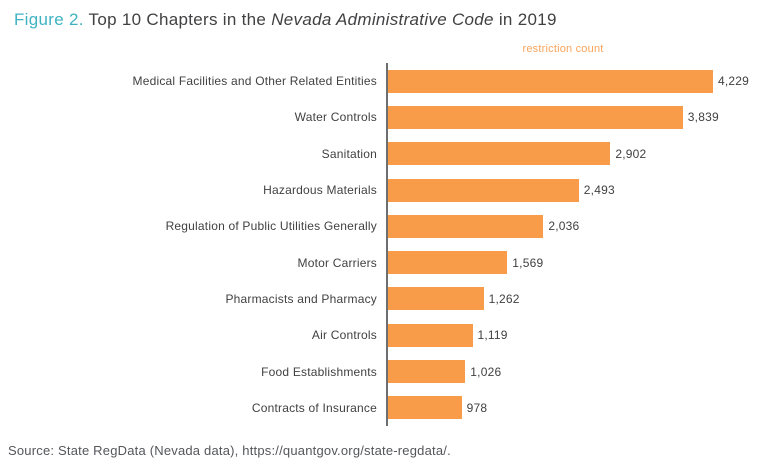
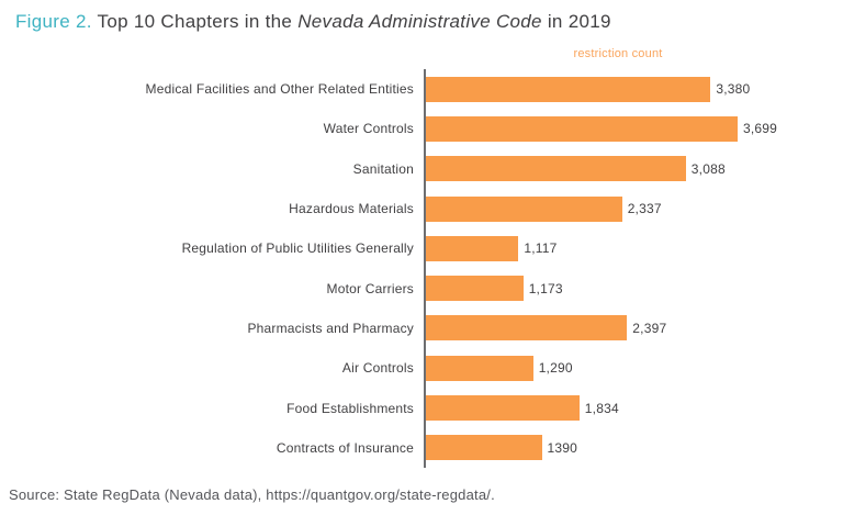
Medical Facilities and Other Related Entities: 4,229 -> 3,380
Water Controls: 3,839 -> 3,699
Sanitation: 2,902 -> 3,088
Hazardous Materials: 2,493 -> 2,337
Regulation of Public Utilities Generally: 2,036 -> 1,117
Motor Carriers: 1,569 -> 1,173
Pharmacists and Pharmacy: 1,262 -> 2,397
Air Controls: 1,119 -> 1,290
Food Establishments: 1,026 -> 1,834
Contracts of Insurance: 978 -> 1390
